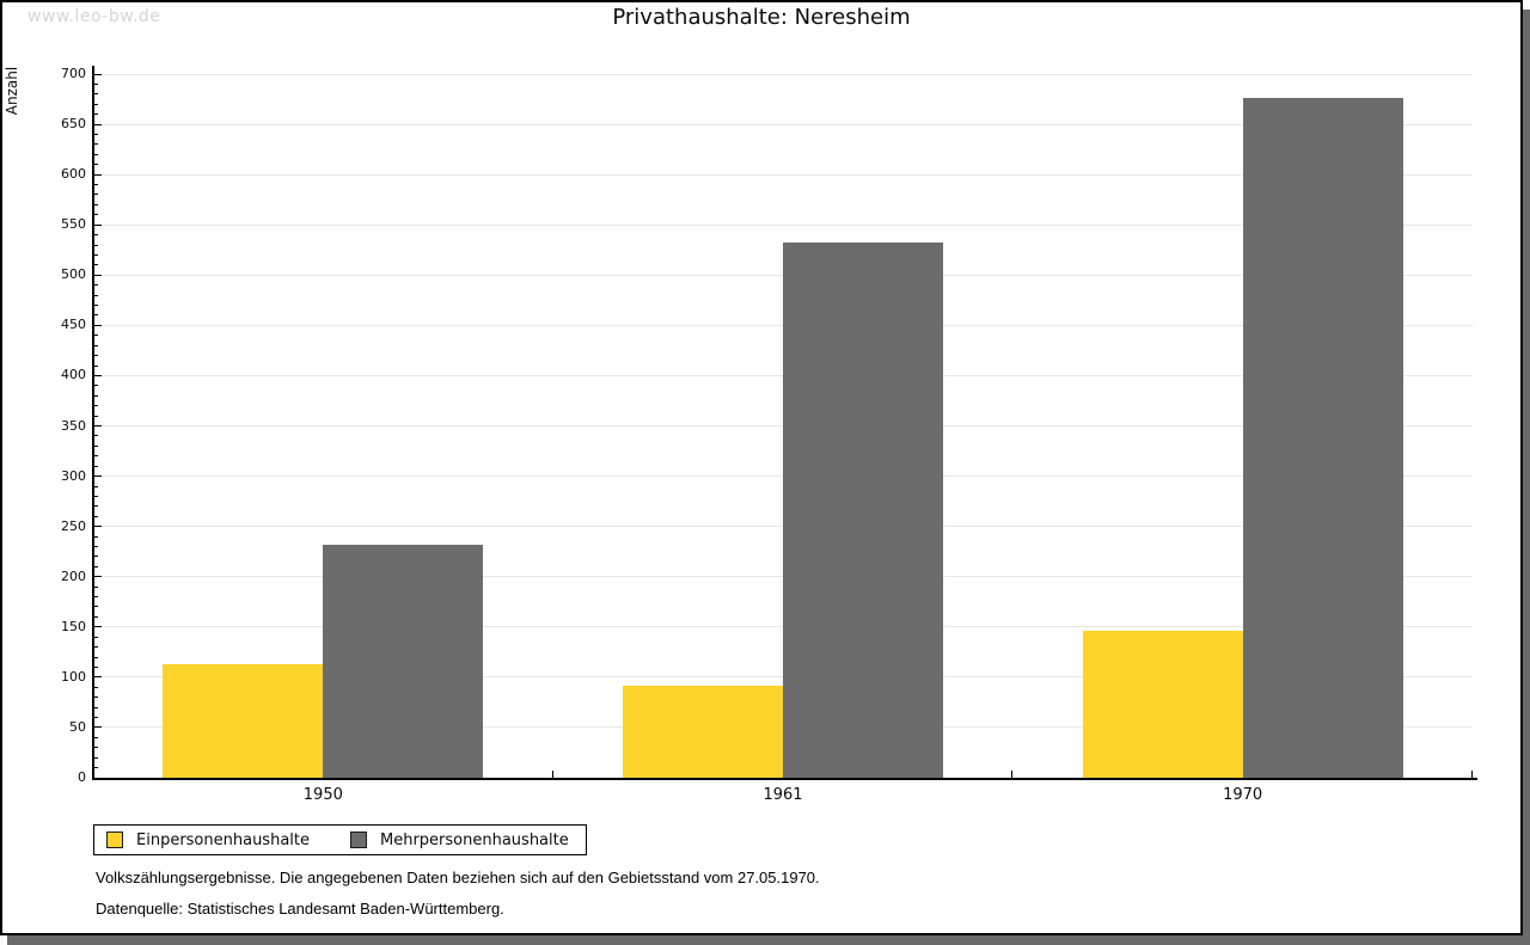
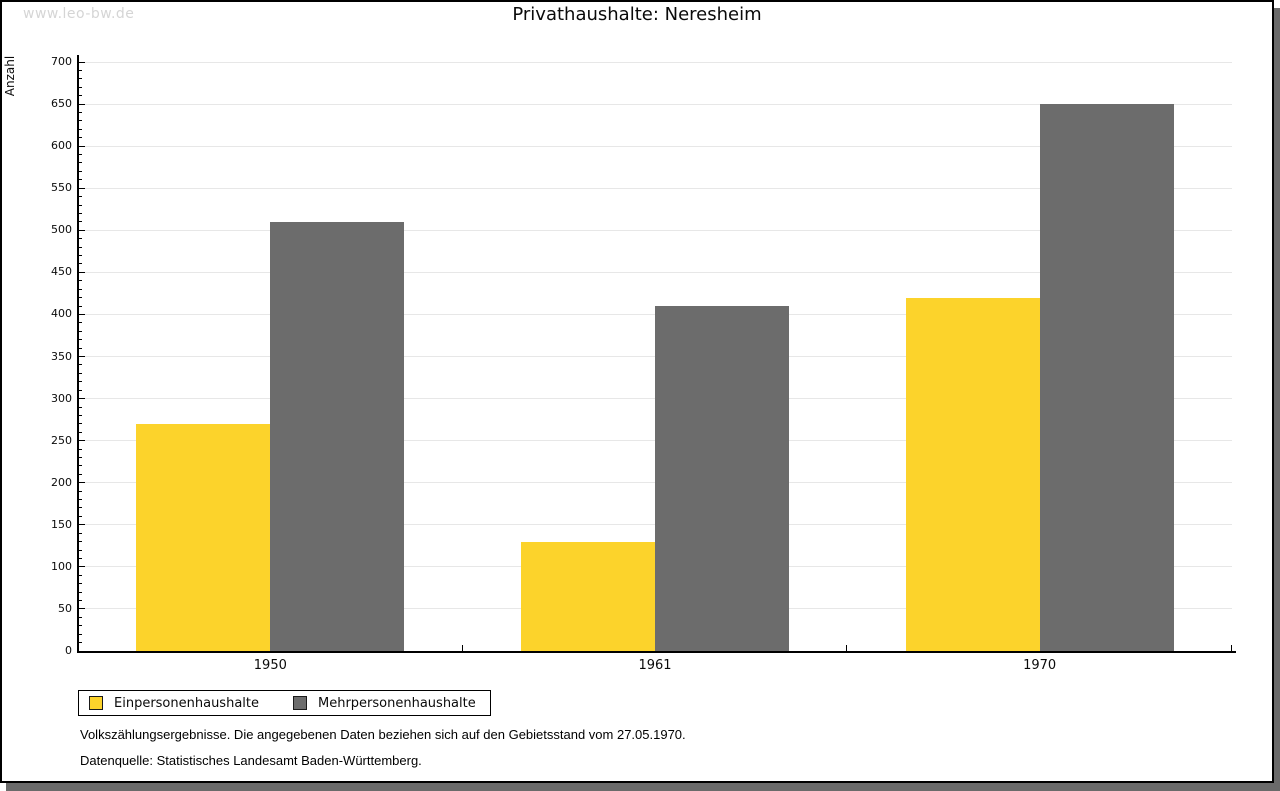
Einpersonenhaushalte/1950: 110 -> 270
Mehrpersonenhaushalte/1950: 230 -> 510
Einpersonenhaushalte/1961: 90 -> 130
Mehrpersonenhaushalte/1961: 530 -> 410
Einpersonenhaushalte/1970: 150 -> 420
Mehrpersonenhaushalte/1970: 680 -> 650
